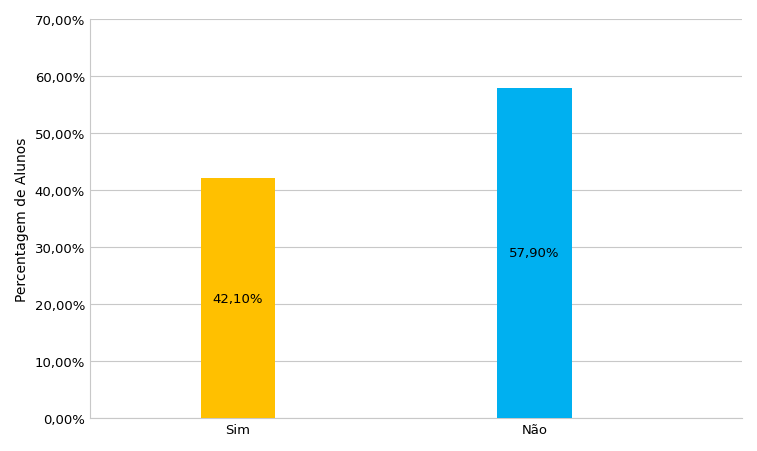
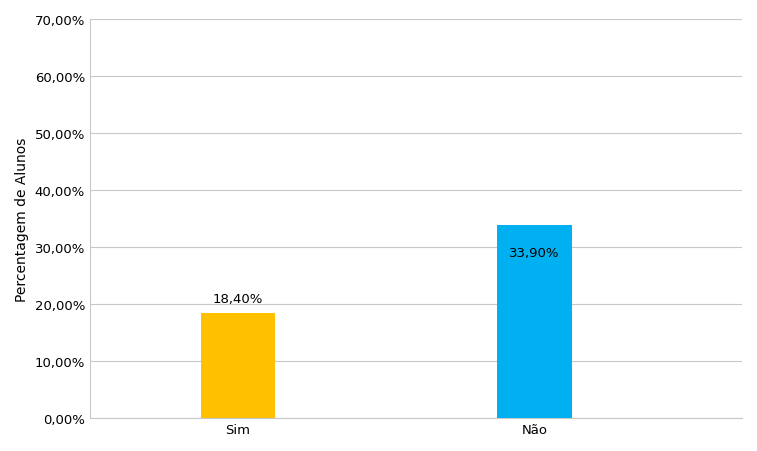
Sim: 42,10% -> 18,40%
Não: 57,90% -> 33,90%
